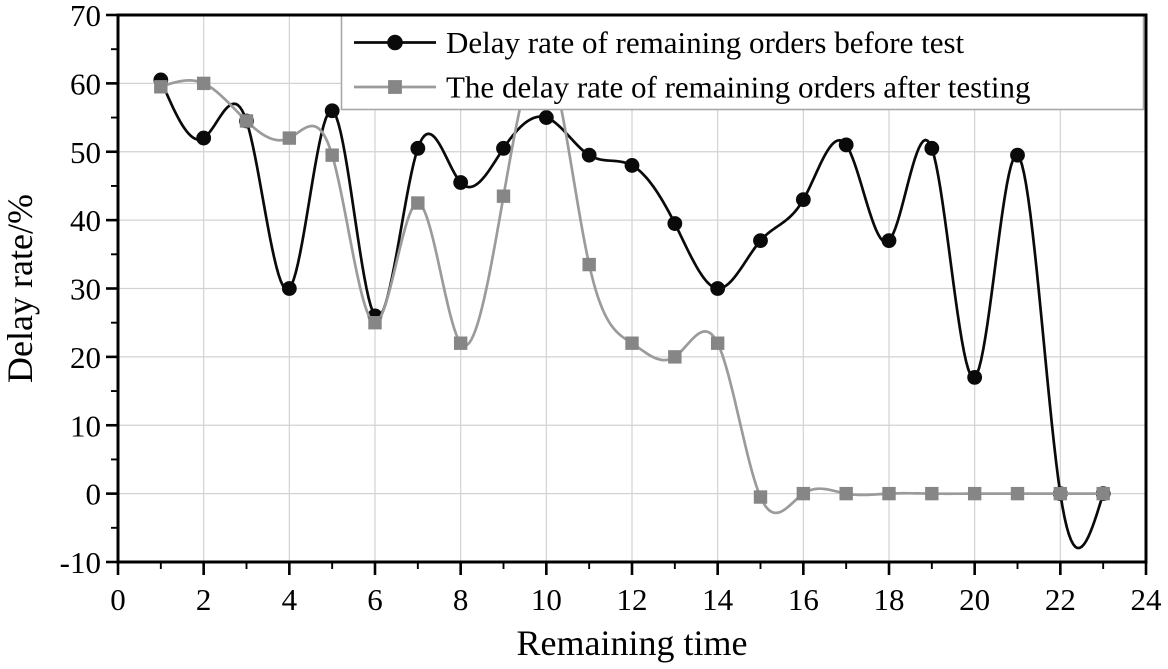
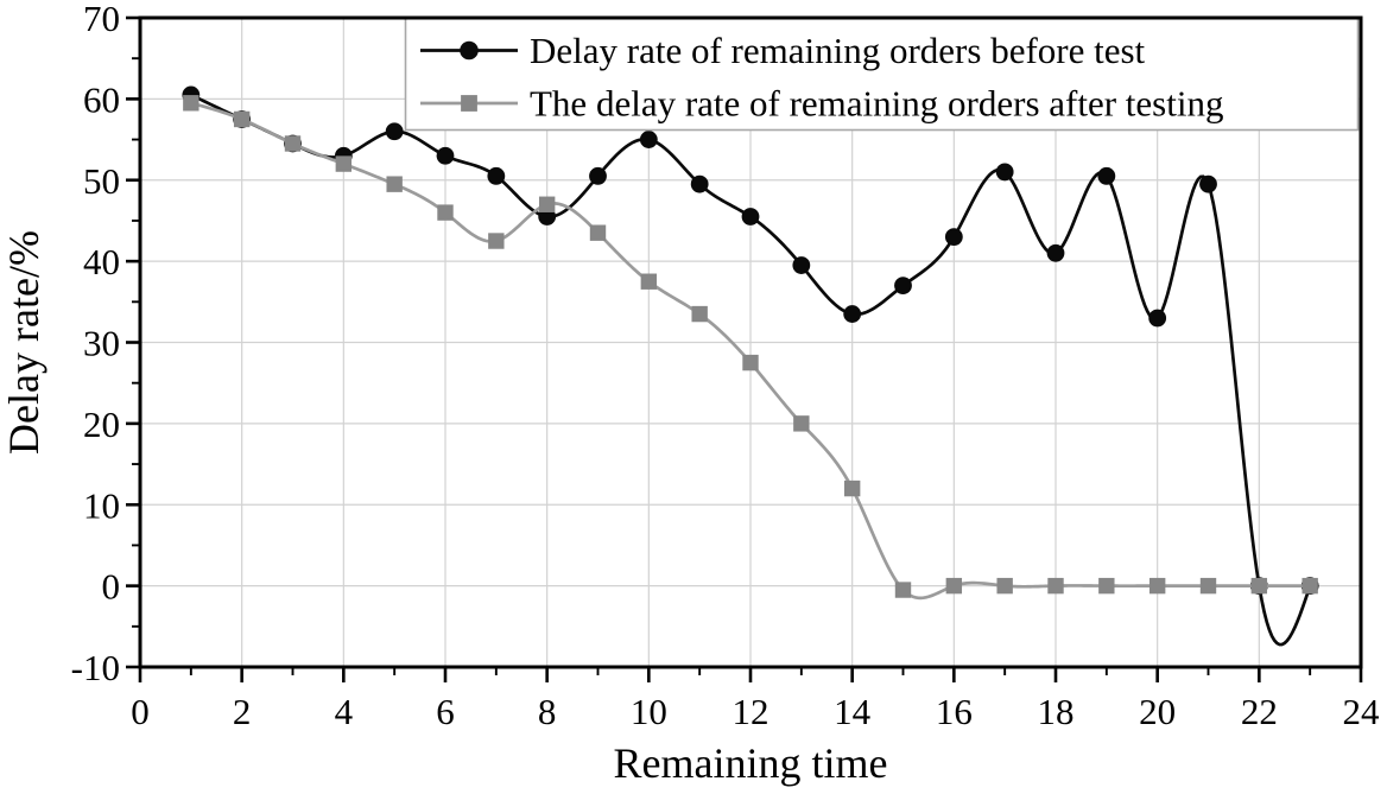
Delay rate of remaining orders before test/2: 52 -> 58
The delay rate of remaining orders after testing/2: 60 -> 58
Delay rate of remaining orders before test/4: 30 -> 53
Delay rate of remaining orders before test/6: 26 -> 53
The delay rate of remaining orders after testing/6: 25 -> 46
The delay rate of remaining orders after testing/8: 22 -> 47
The delay rate of remaining orders after testing/10: 64 -> 38
Delay rate of remaining orders before test/12: 48 -> 46
The delay rate of remaining orders after testing/12: 22 -> 28
Delay rate of remaining orders before test/14: 30 -> 34
The delay rate of remaining orders after testing/14: 22 -> 12
Delay rate of remaining orders before test/18: 37 -> 41
Delay rate of remaining orders before test/20: 17 -> 33
